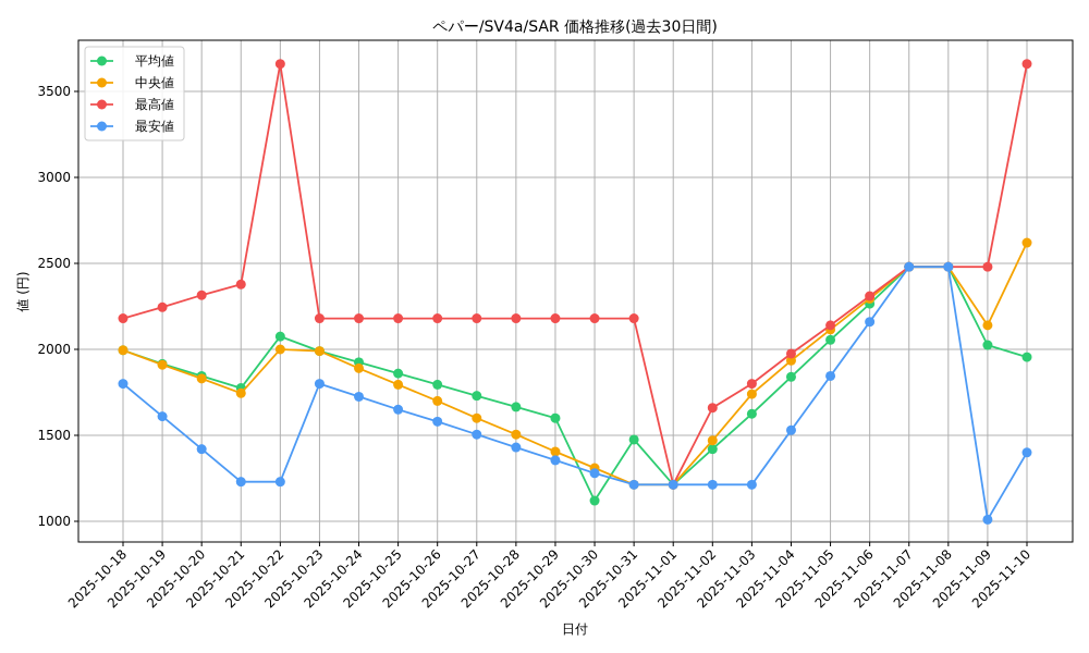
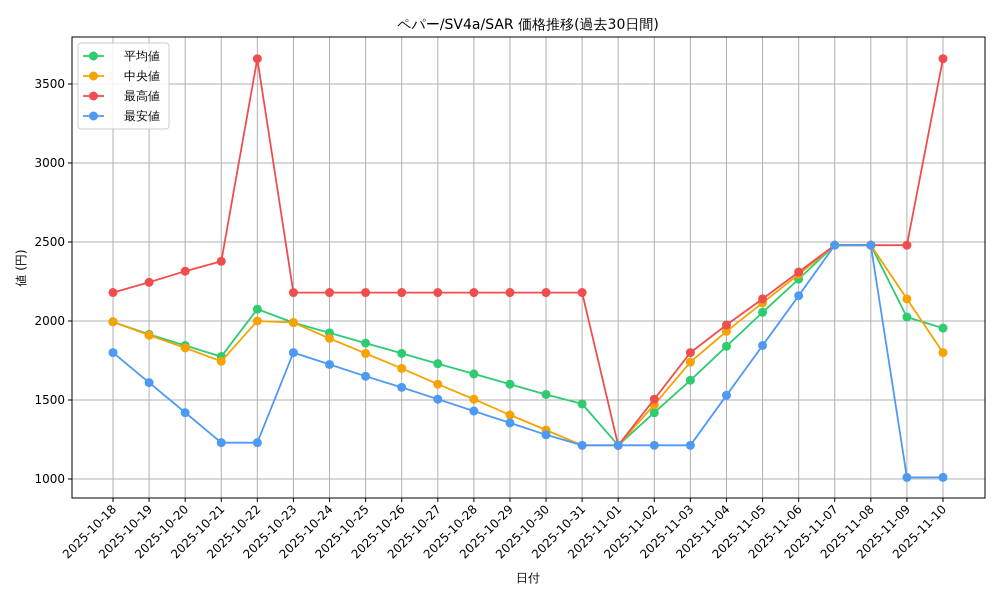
平均値/2025-10-30: 1120 -> 1540
最高値/2025-11-02: 1660 -> 1500
中央値/2025-11-10: 2620 -> 1800
最安値/2025-11-10: 1400 -> 1010
